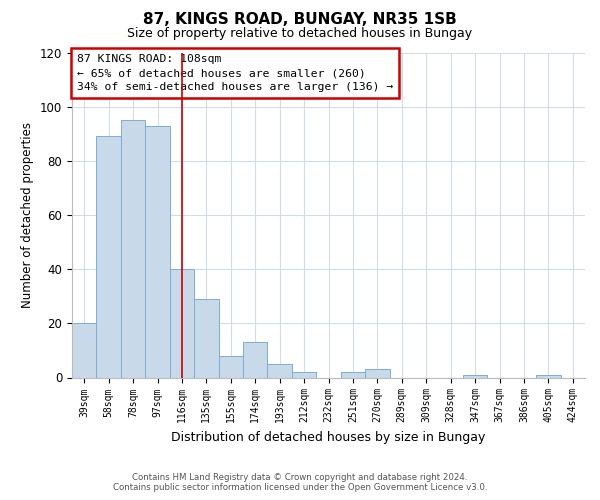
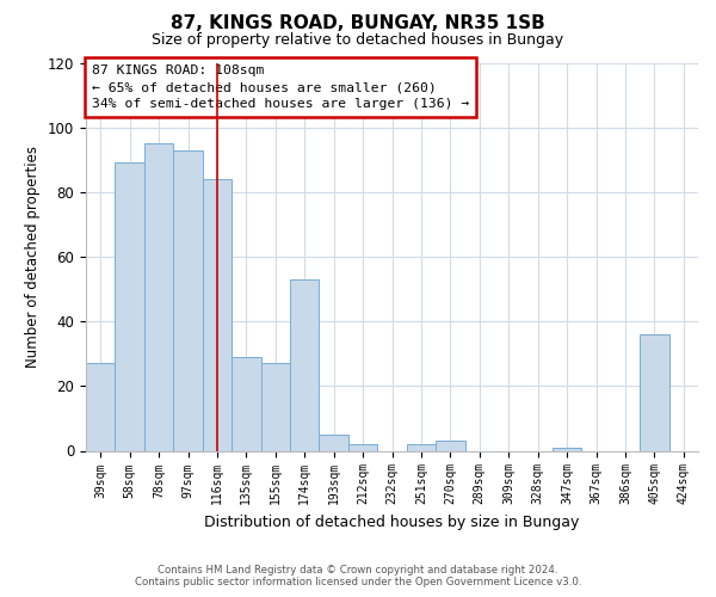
39sqm: 20 -> 27
116sqm: 40 -> 84
155sqm: 8 -> 27
174sqm: 13 -> 53
405sqm: 1 -> 36
